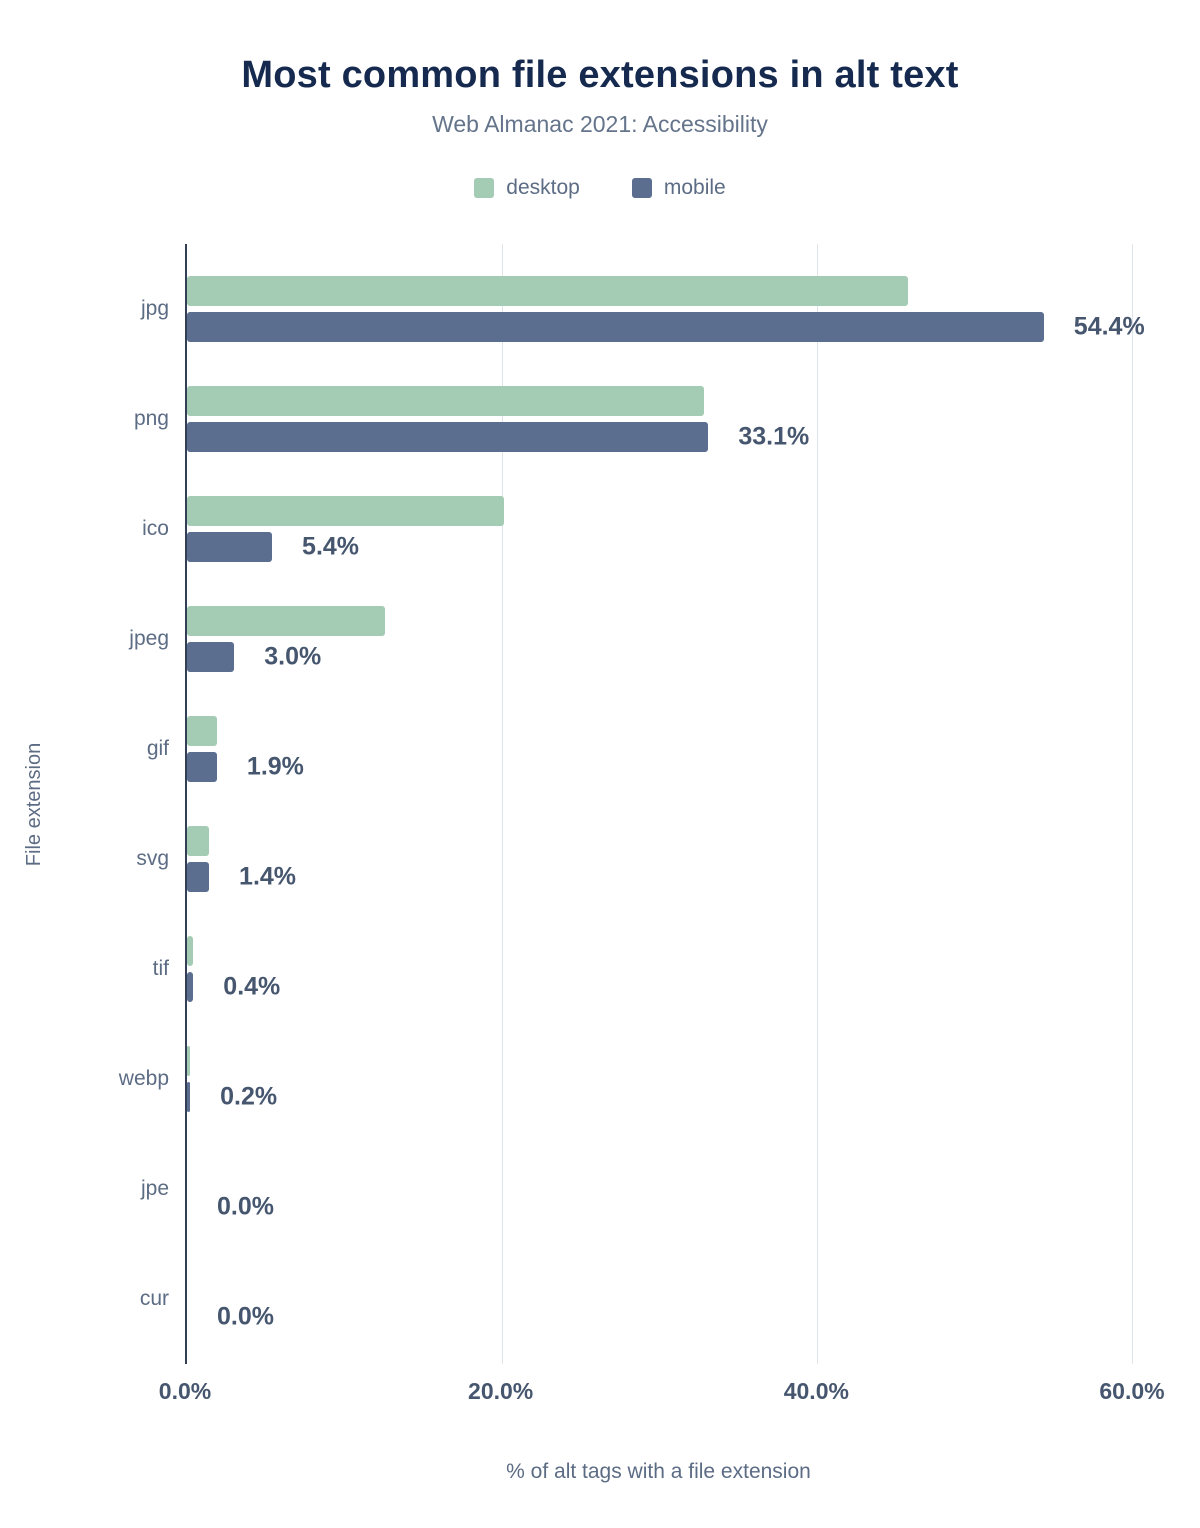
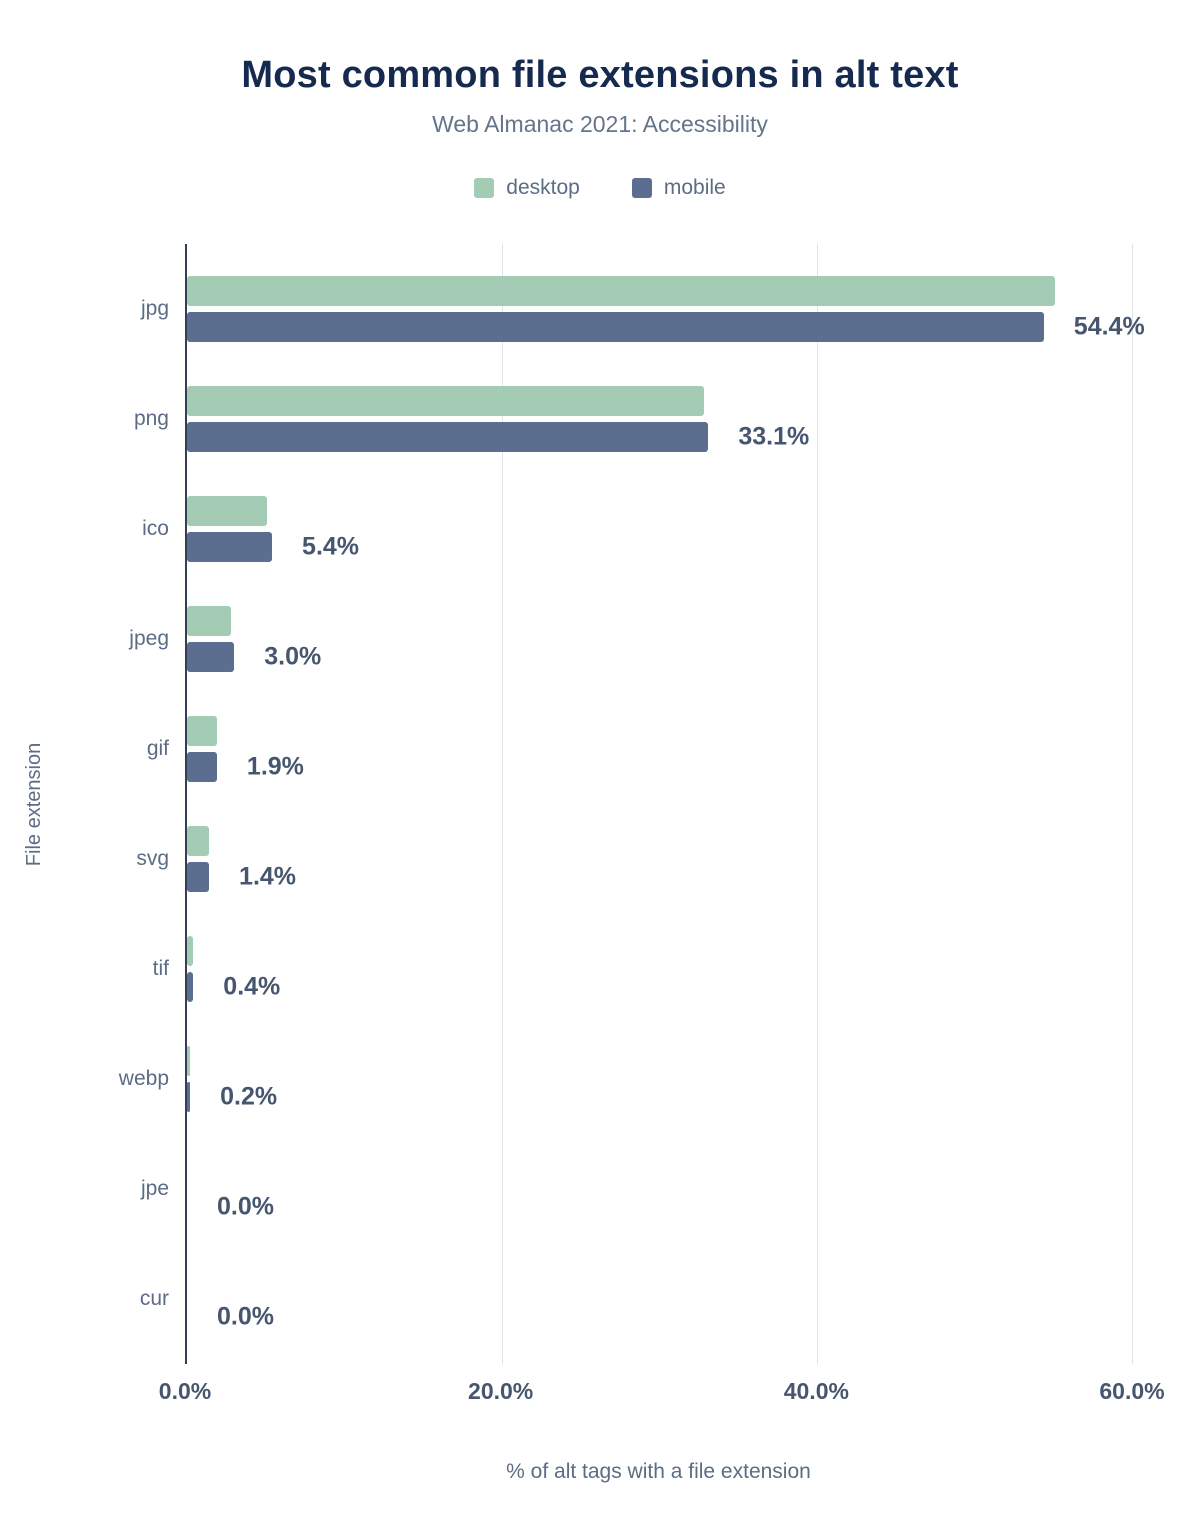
desktop/jpg: 45.8% -> 55.1%
desktop/ico: 20.1% -> 5.1%
desktop/jpeg: 12.6% -> 2.8%
